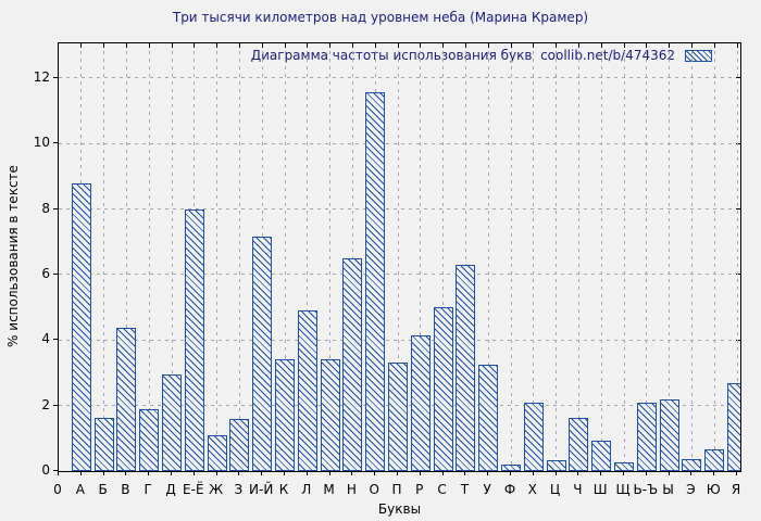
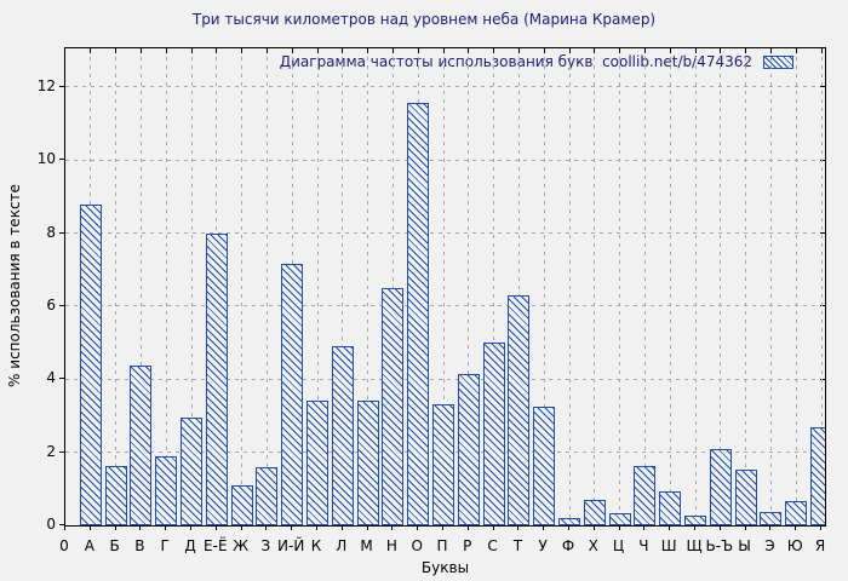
Х: 2.1 -> 0.7
Ы: 2.2 -> 1.5
